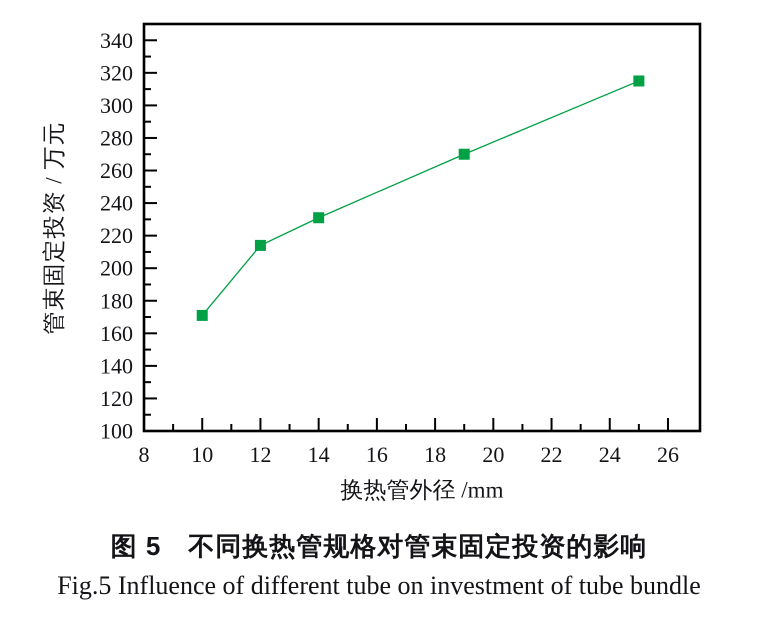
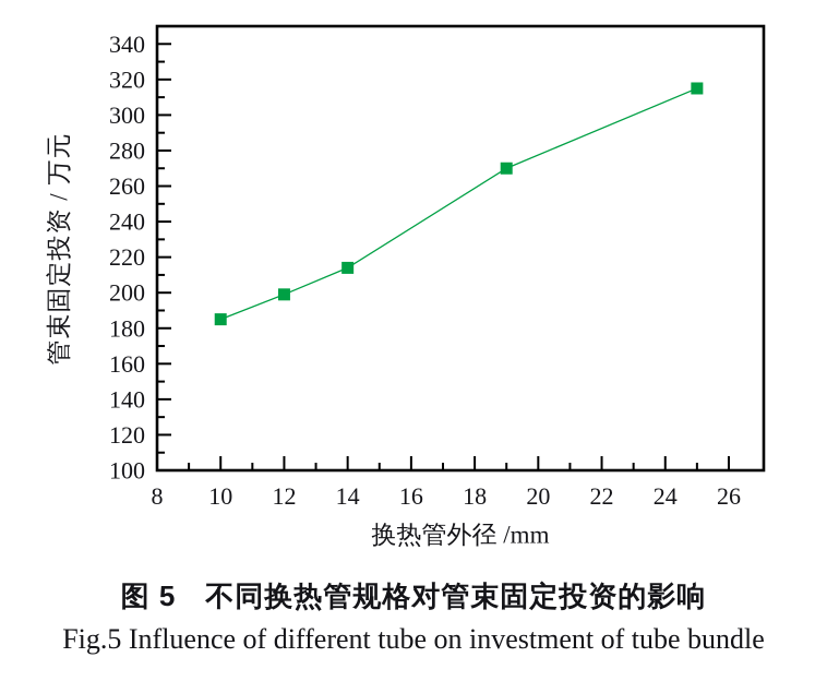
10: 171 -> 185
12: 214 -> 199
14: 231 -> 214
